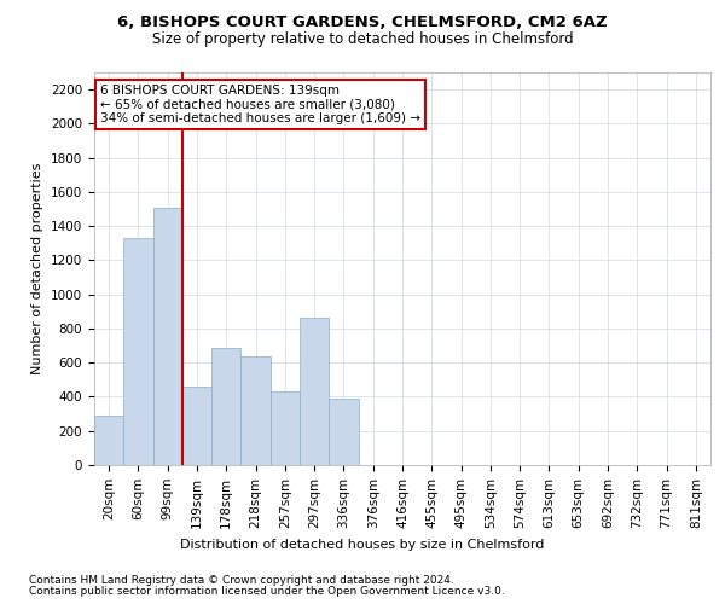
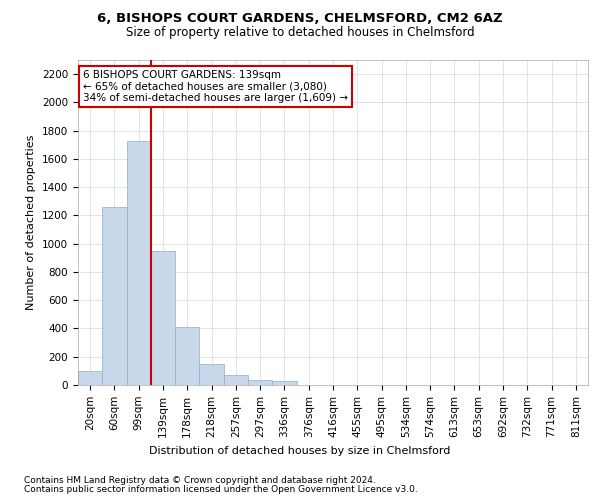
20sqm: 290 -> 100
60sqm: 1330 -> 1260
99sqm: 1510 -> 1730
139sqm: 460 -> 950
178sqm: 690 -> 410
218sqm: 640 -> 150
257sqm: 430 -> 70
297sqm: 860 -> 40
336sqm: 390 -> 20
